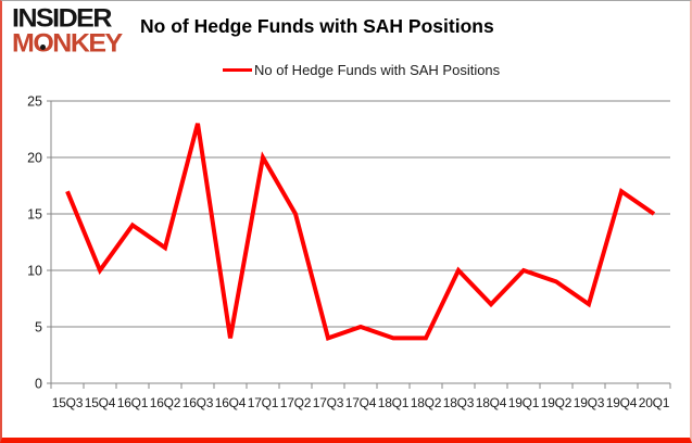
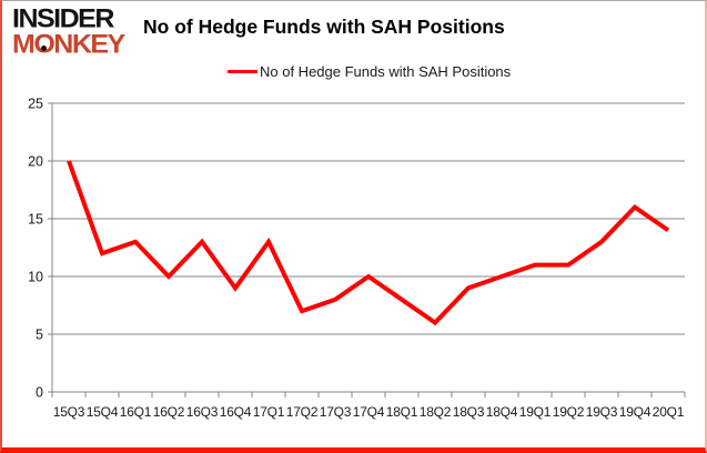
15Q3: 17 -> 20
15Q4: 10 -> 12
16Q1: 14 -> 13
16Q2: 12 -> 10
16Q3: 23 -> 13
16Q4: 4 -> 9
17Q1: 20 -> 13
17Q2: 15 -> 7
17Q3: 4 -> 8
17Q4: 5 -> 10
18Q1: 4 -> 8
18Q2: 4 -> 6
18Q3: 10 -> 9
18Q4: 7 -> 10
19Q1: 10 -> 11
19Q2: 9 -> 11
19Q3: 7 -> 13
19Q4: 17 -> 16
20Q1: 15 -> 14
